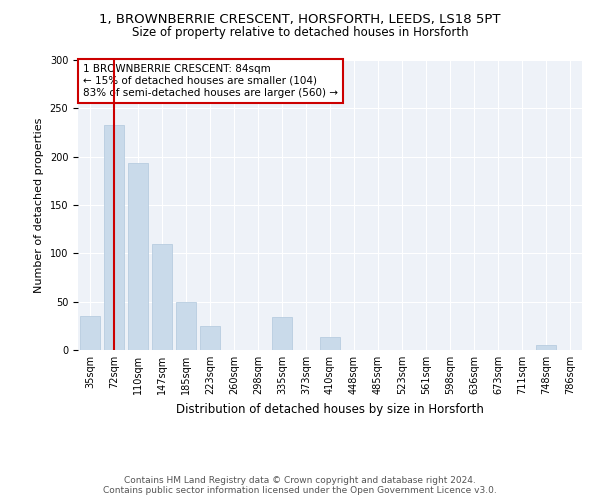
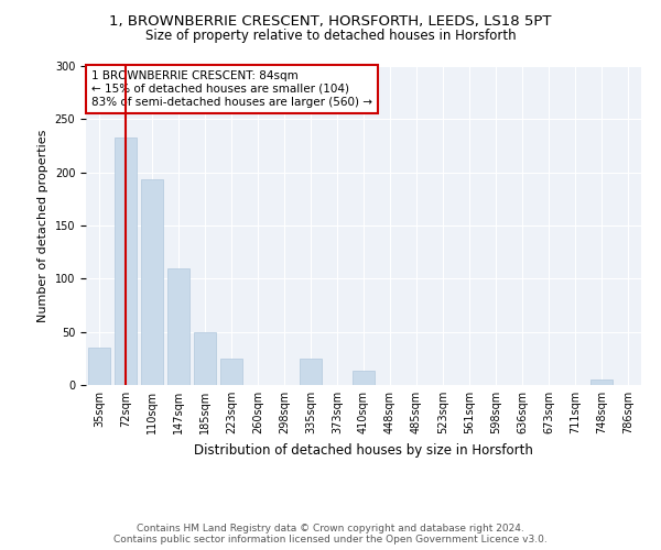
335sqm: 34 -> 25
